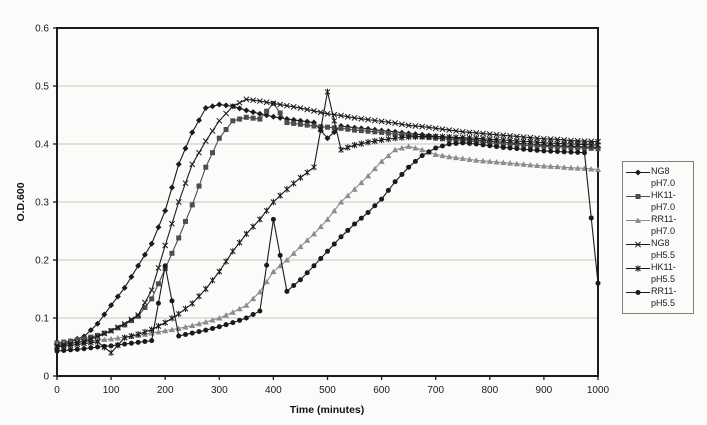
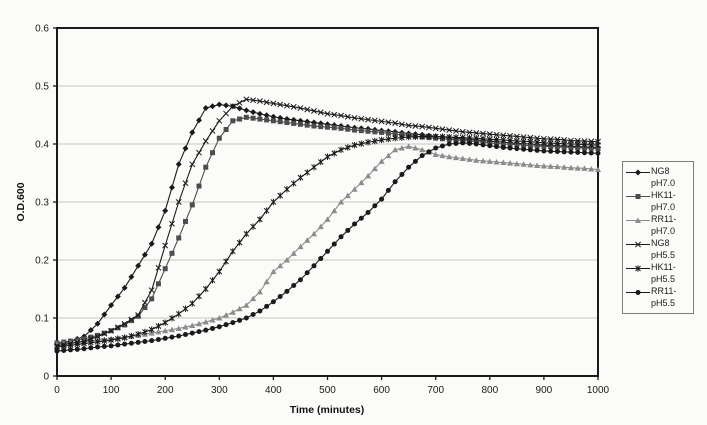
HK11-pH5.5/100: 0.04 -> 0.06
RR11-pH5.5/200: 0.19 -> 0.07
HK11-pH7.0/400: 0.47 -> 0.44
RR11-pH5.5/400: 0.27 -> 0.13
NG8 pH7.0/500: 0.41 -> 0.43
HK11-pH5.5/500: 0.49 -> 0.38
RR11-pH5.5/1000: 0.16 -> 0.38
